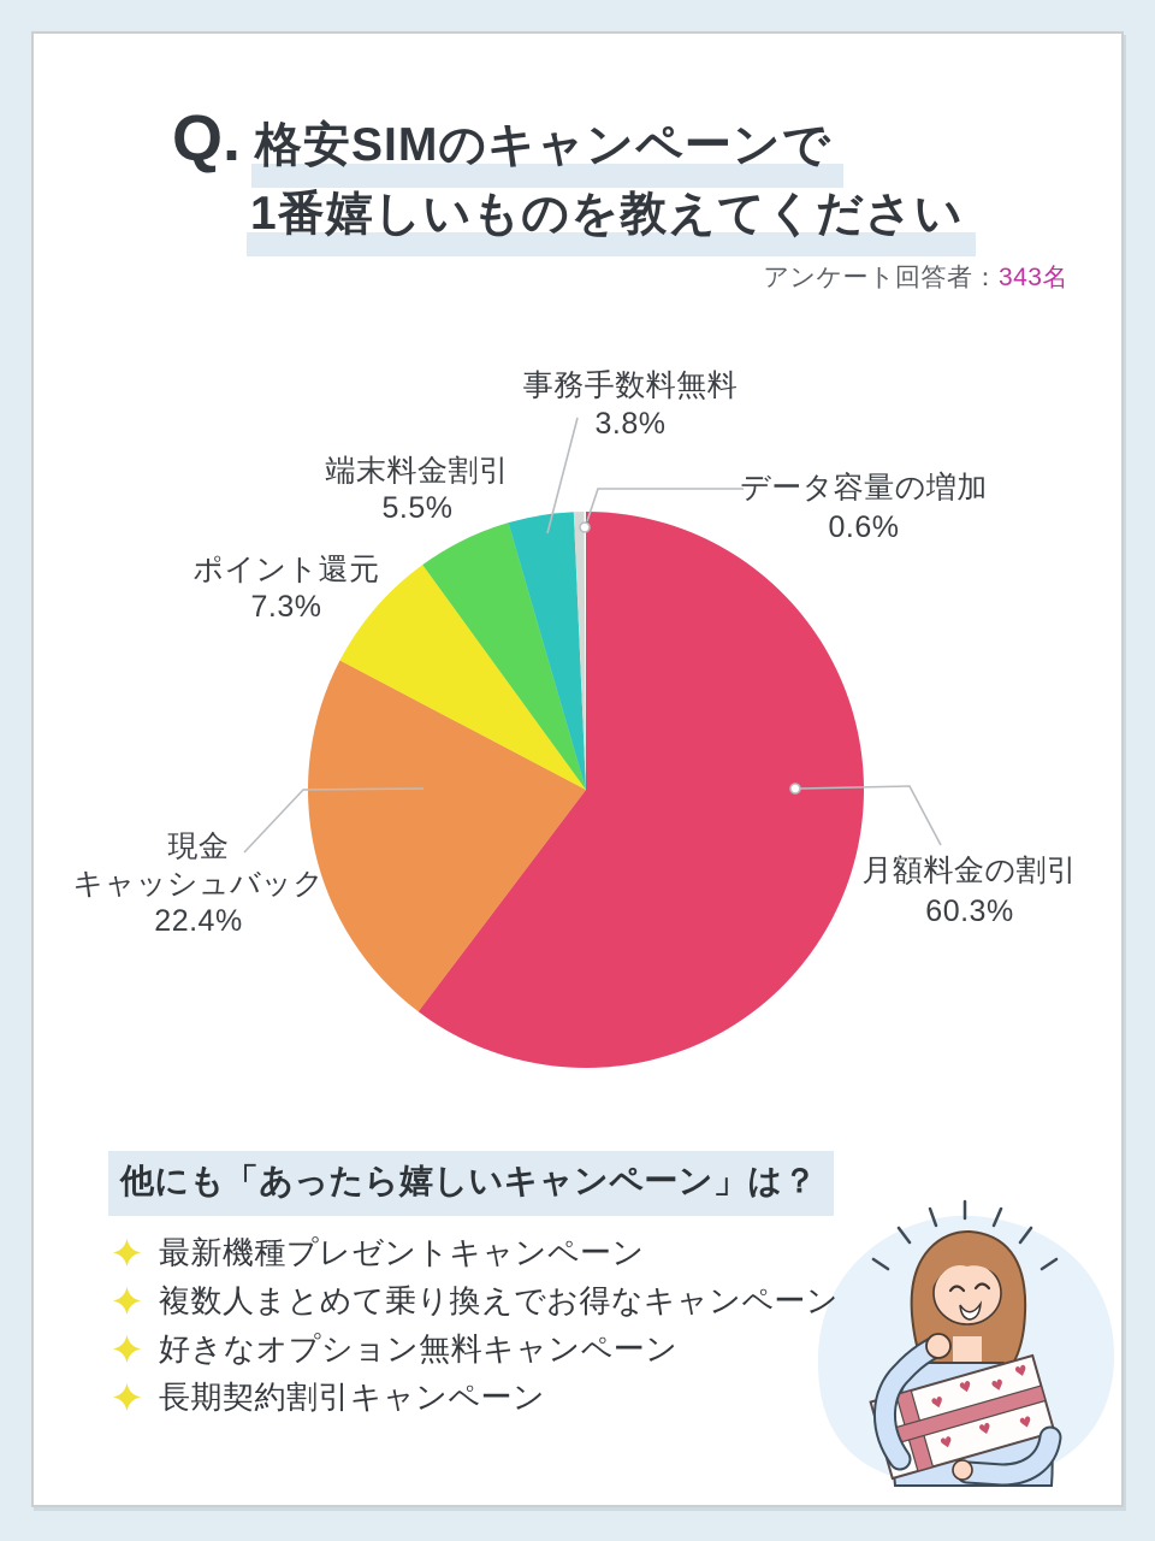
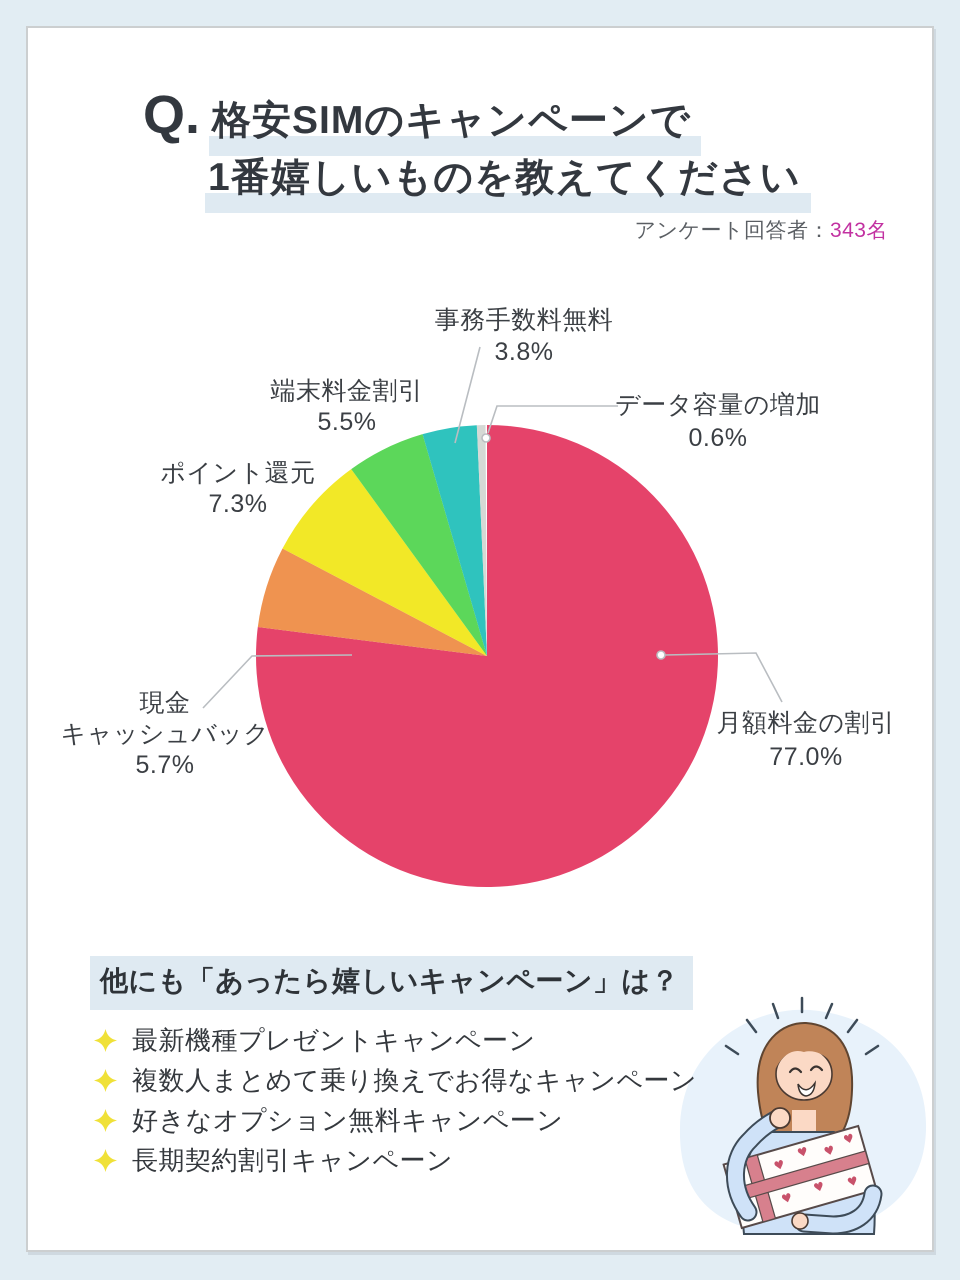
月額料金の割引: 60.3% -> 77.0%
現金キャッシュバック: 22.4% -> 5.7%
